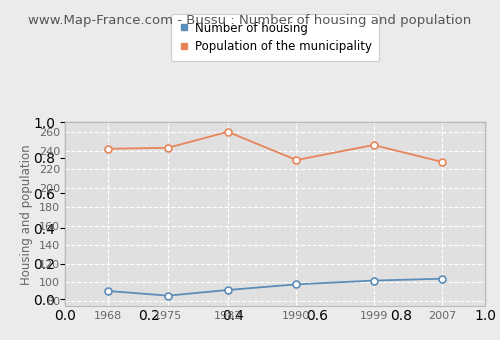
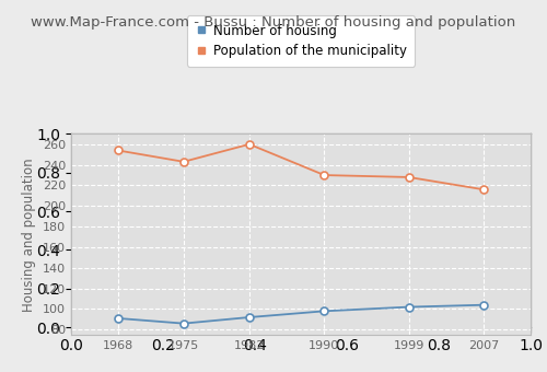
Population of the municipality/1968: 242 -> 254
Population of the municipality/1999: 246 -> 228
Population of the municipality/2007: 228 -> 216
